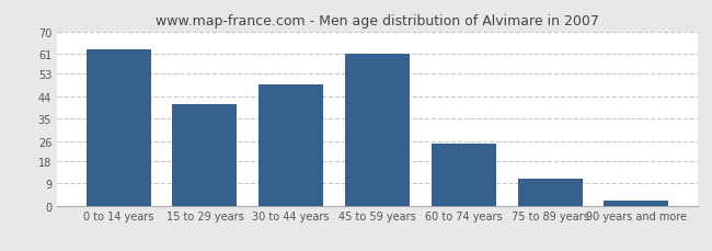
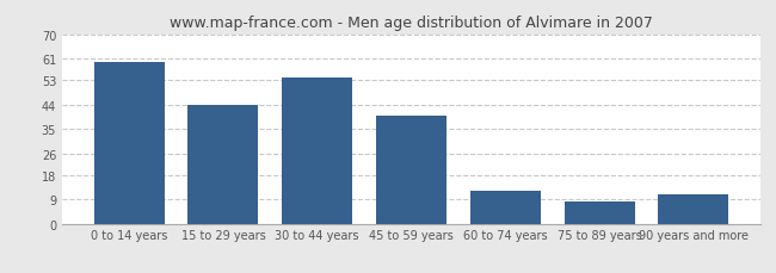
0 to 14 years: 63 -> 60
15 to 29 years: 41 -> 44
30 to 44 years: 49 -> 54
45 to 59 years: 61 -> 40
60 to 74 years: 25 -> 12
75 to 89 years: 11 -> 8
90 years and more: 2 -> 11
